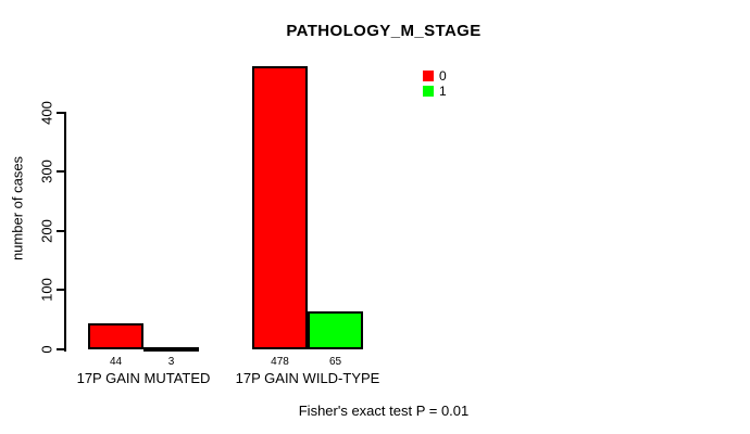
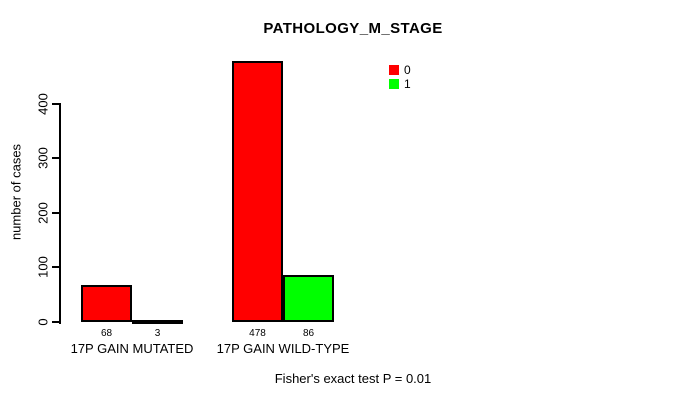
0/17P GAIN MUTATED: 44 -> 68
1/17P GAIN WILD-TYPE: 65 -> 86
